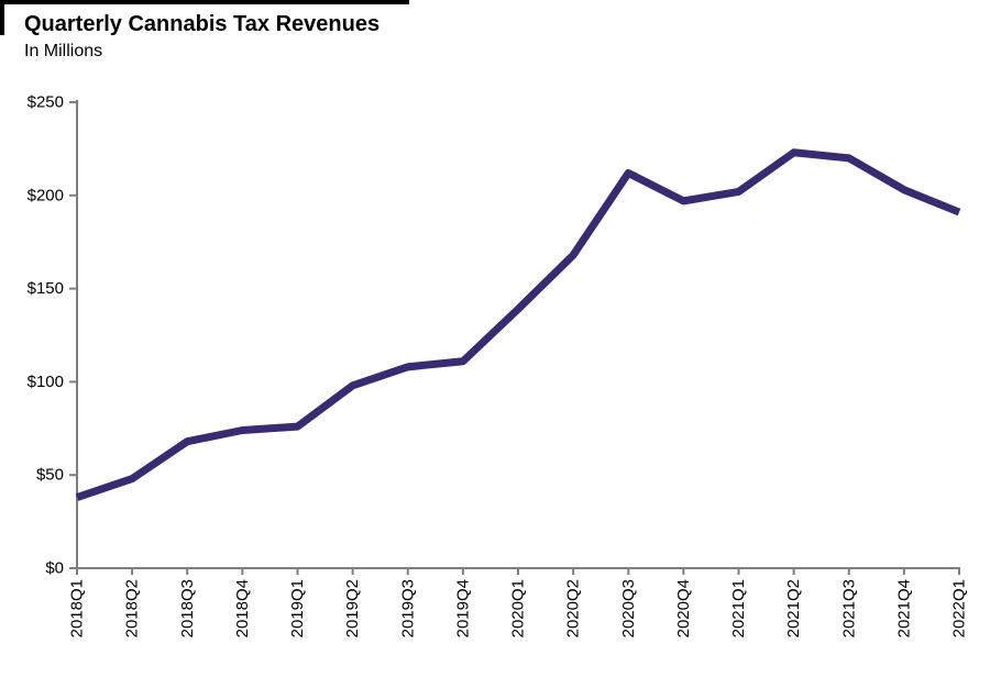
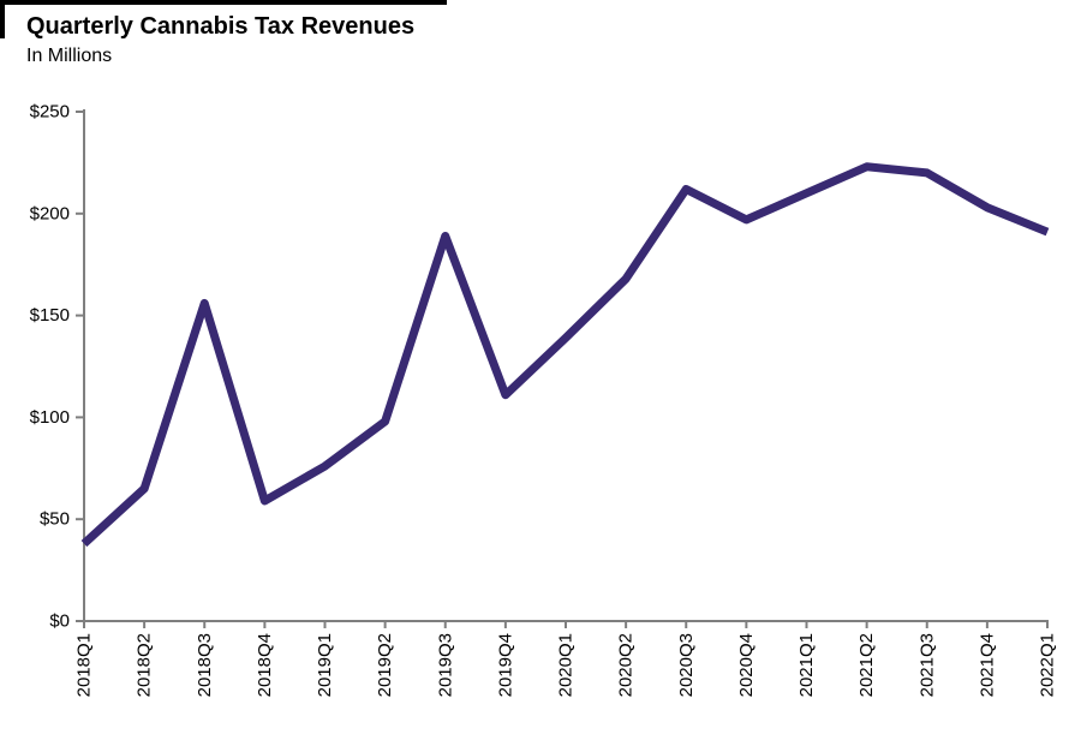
2018Q2: $48 -> $65
2018Q3: $68 -> $156
2018Q4: $74 -> $59
2019Q3: $108 -> $189
2021Q1: $202 -> $210
